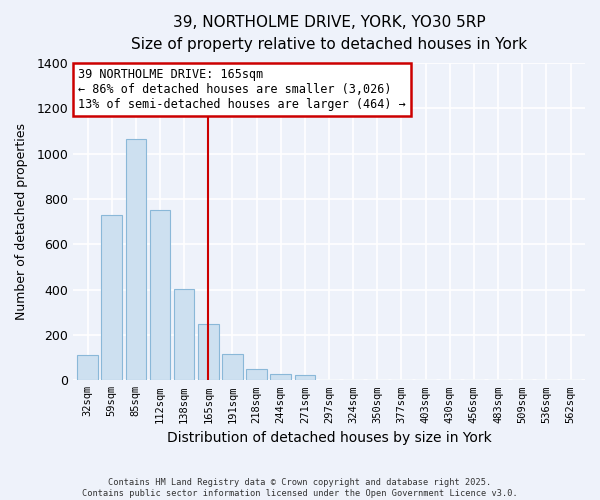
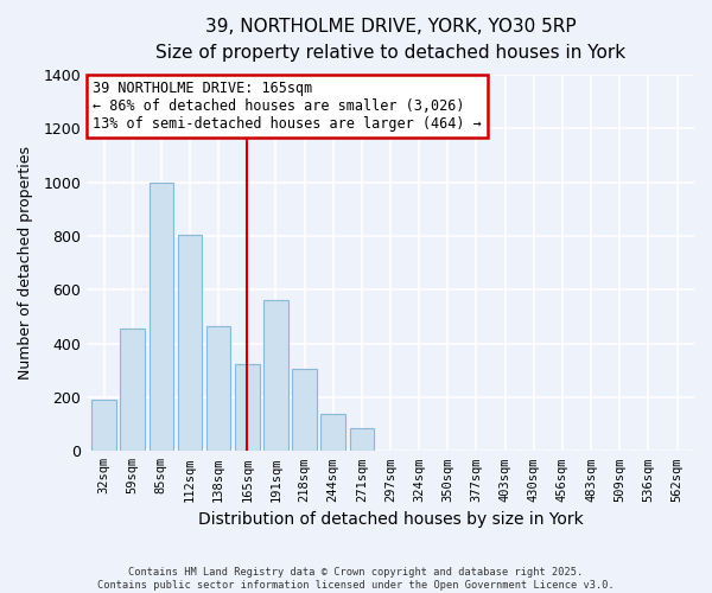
32sqm: 110 -> 190
59sqm: 730 -> 455
85sqm: 1065 -> 1000
112sqm: 750 -> 805
138sqm: 405 -> 465
165sqm: 250 -> 325
191sqm: 115 -> 560
218sqm: 50 -> 305
244sqm: 28 -> 140
271sqm: 22 -> 85
